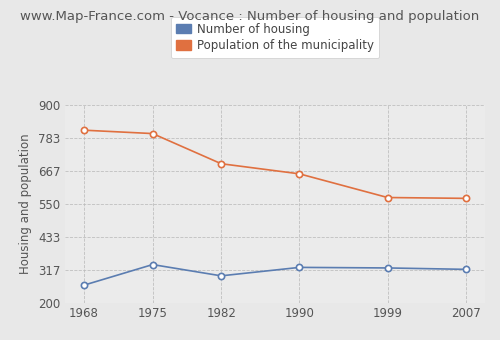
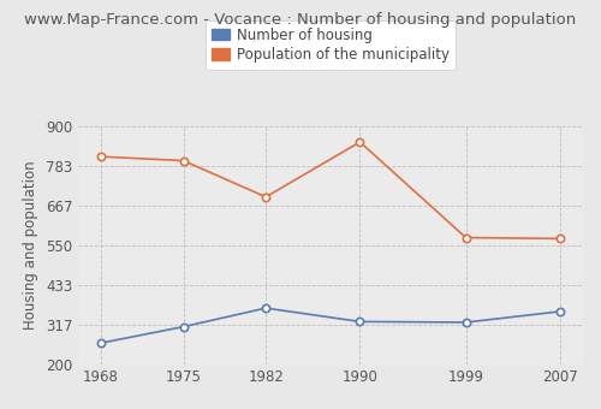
Number of housing/1975: 335 -> 310
Number of housing/1982: 295 -> 365
Population of the municipality/1990: 657 -> 855
Number of housing/2007: 318 -> 355
